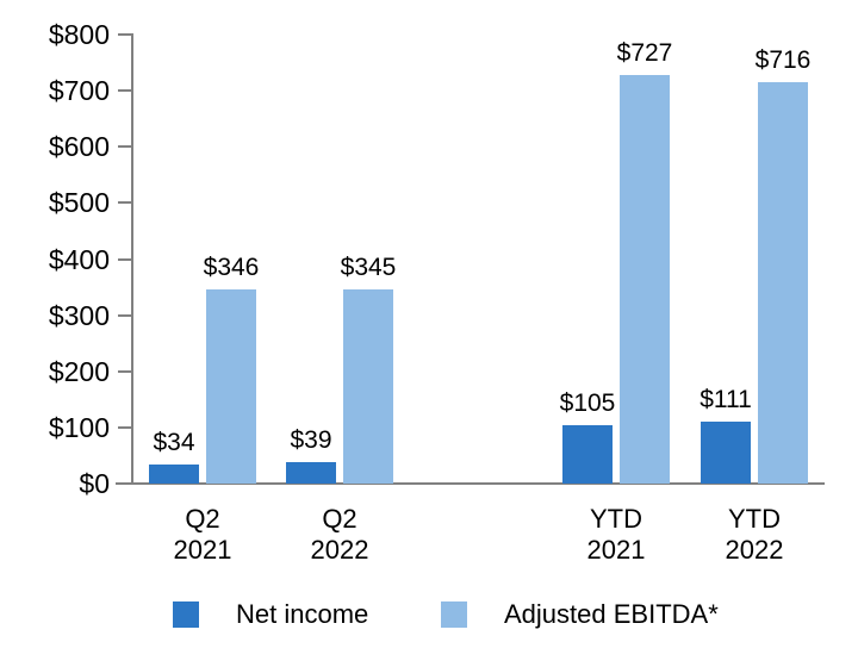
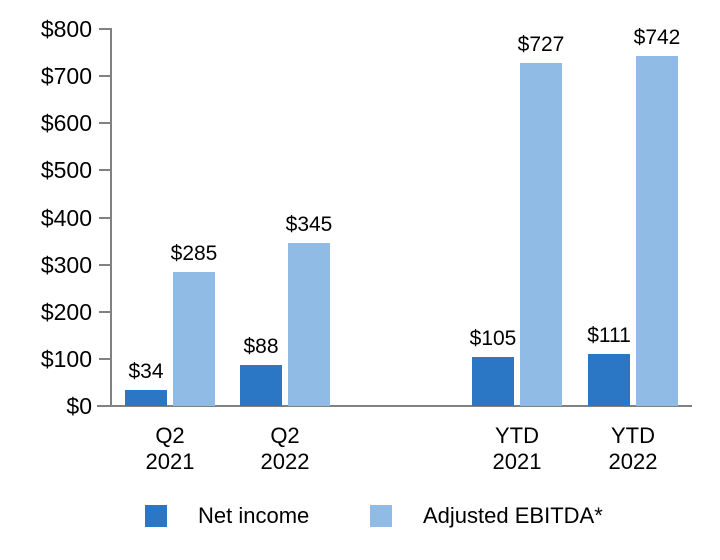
Adjusted EBITDA*/Q2 2021: $346 -> $285
Net income/Q2 2022: $39 -> $88
Adjusted EBITDA*/YTD 2022: $716 -> $742
